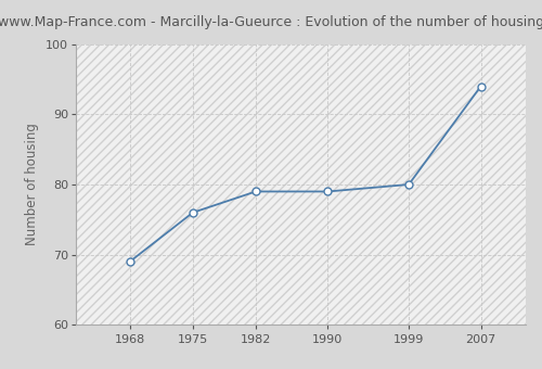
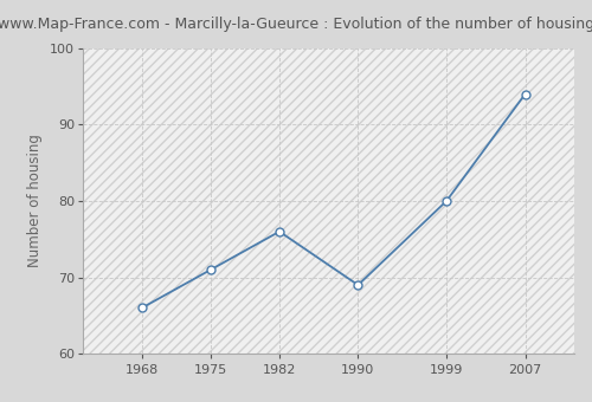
1968: 69 -> 66
1975: 76 -> 71
1982: 79 -> 76
1990: 79 -> 69
